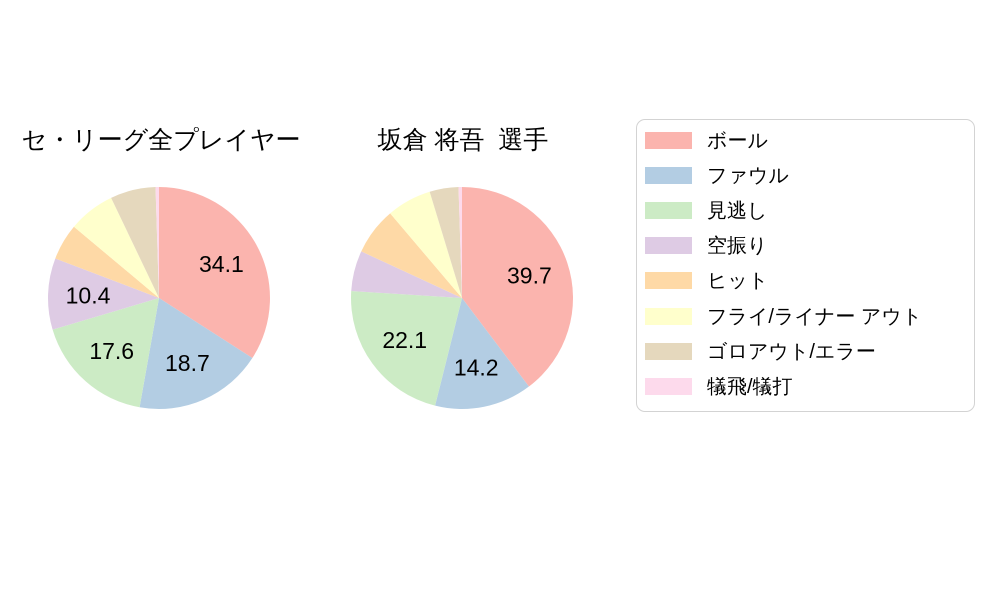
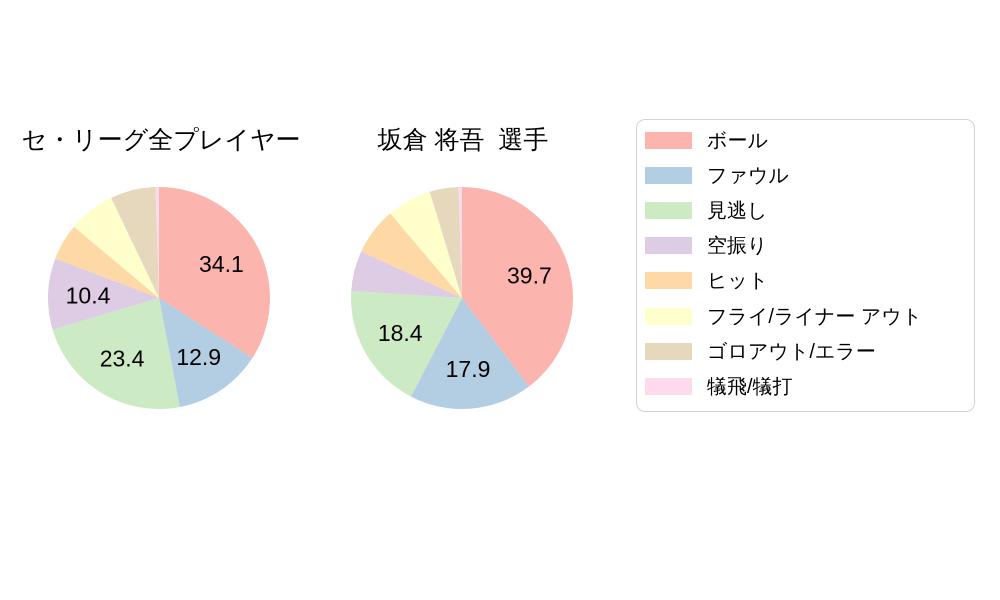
セ・リーグ全プレイヤー/ファウル: 18.7 -> 12.9
セ・リーグ全プレイヤー/見逃し: 17.6 -> 23.4
坂倉 将吾 選手/ファウル: 14.2 -> 17.9
坂倉 将吾 選手/見逃し: 22.1 -> 18.4
